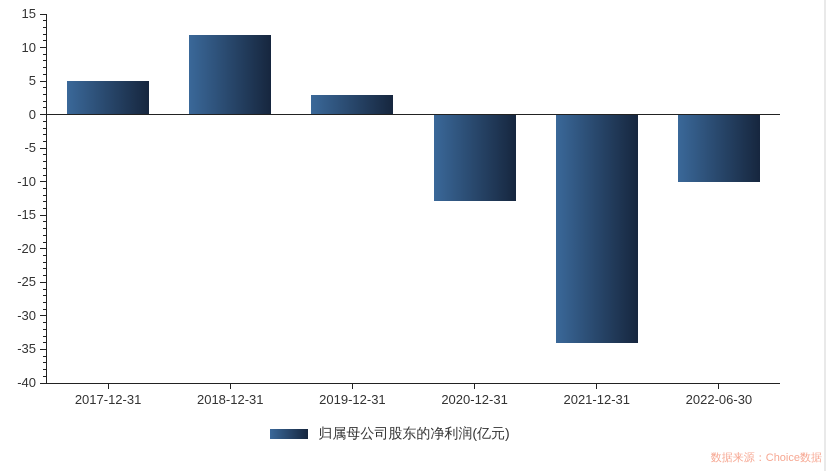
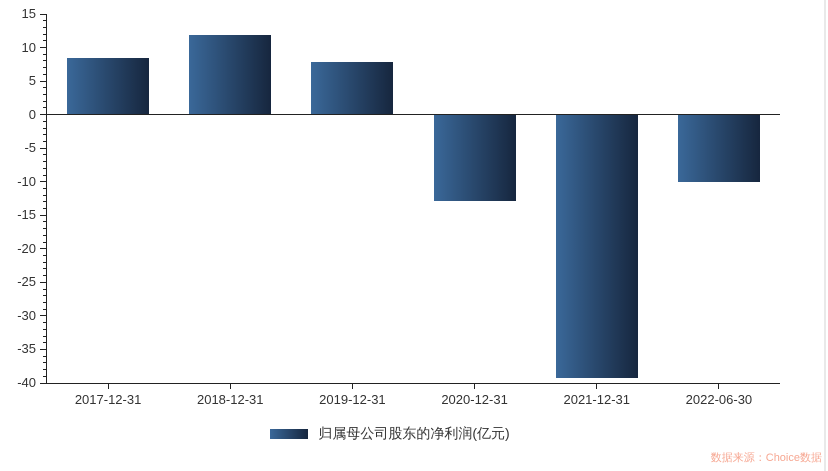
2017-12-31: 5 -> 8
2019-12-31: 3 -> 8
2021-12-31: -34 -> -39
